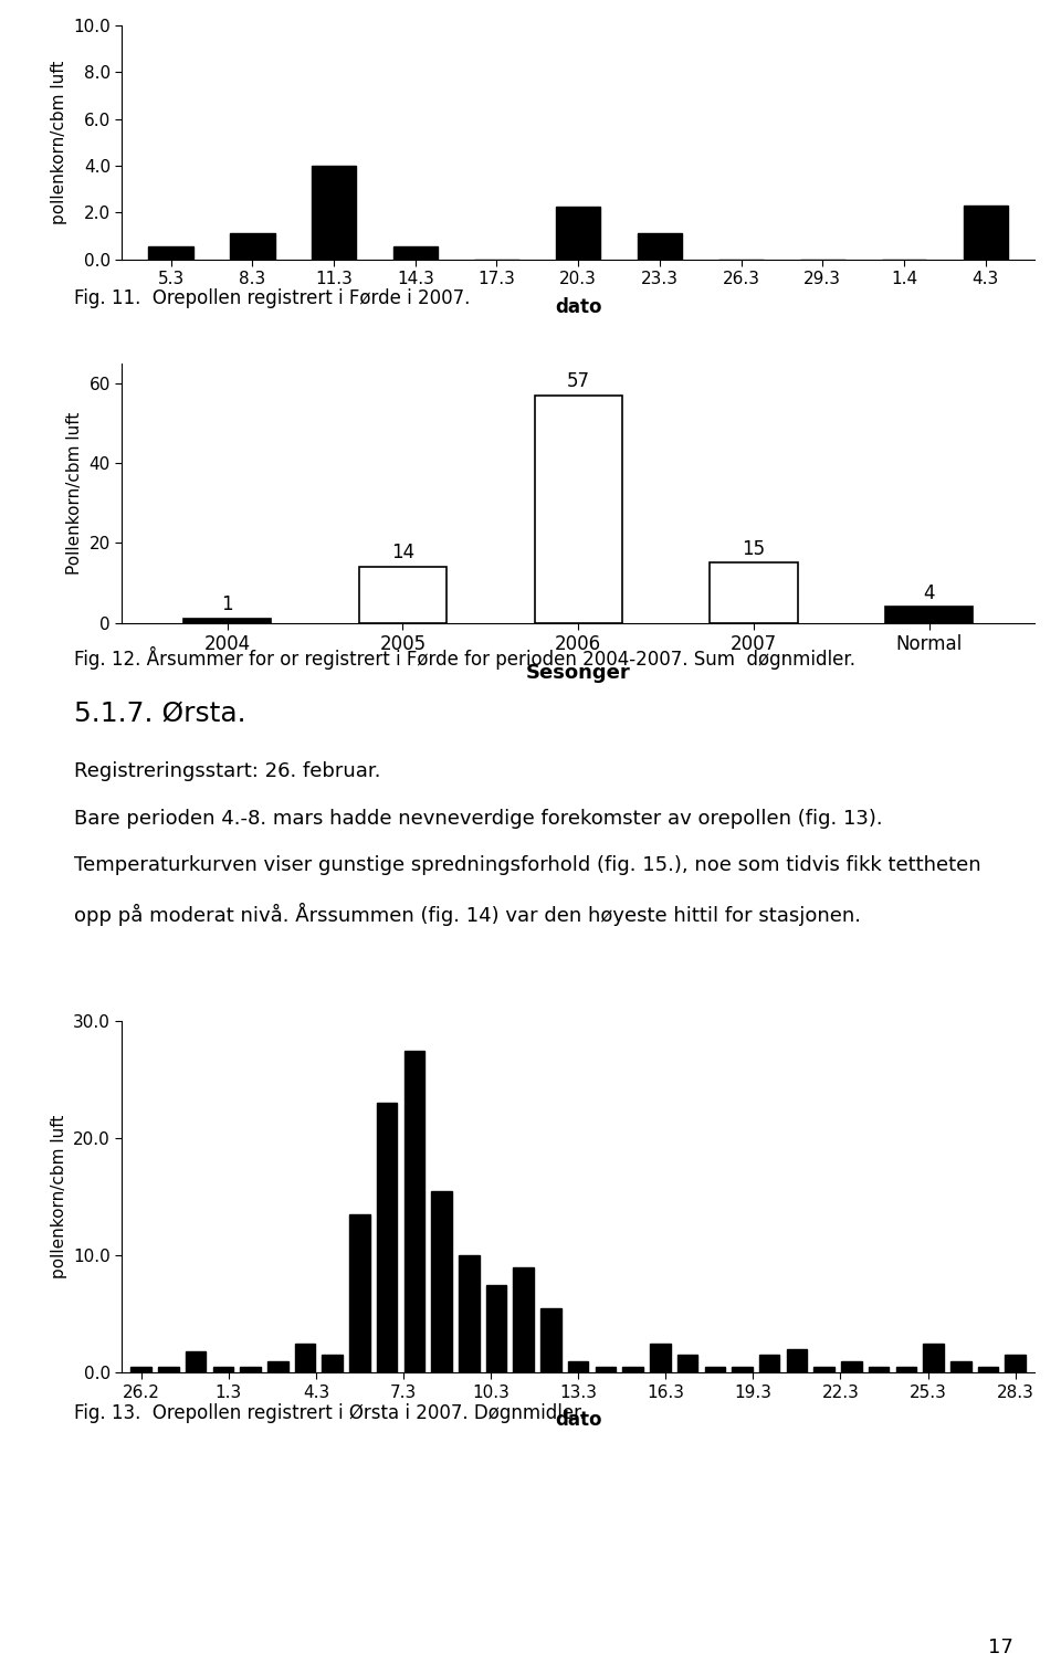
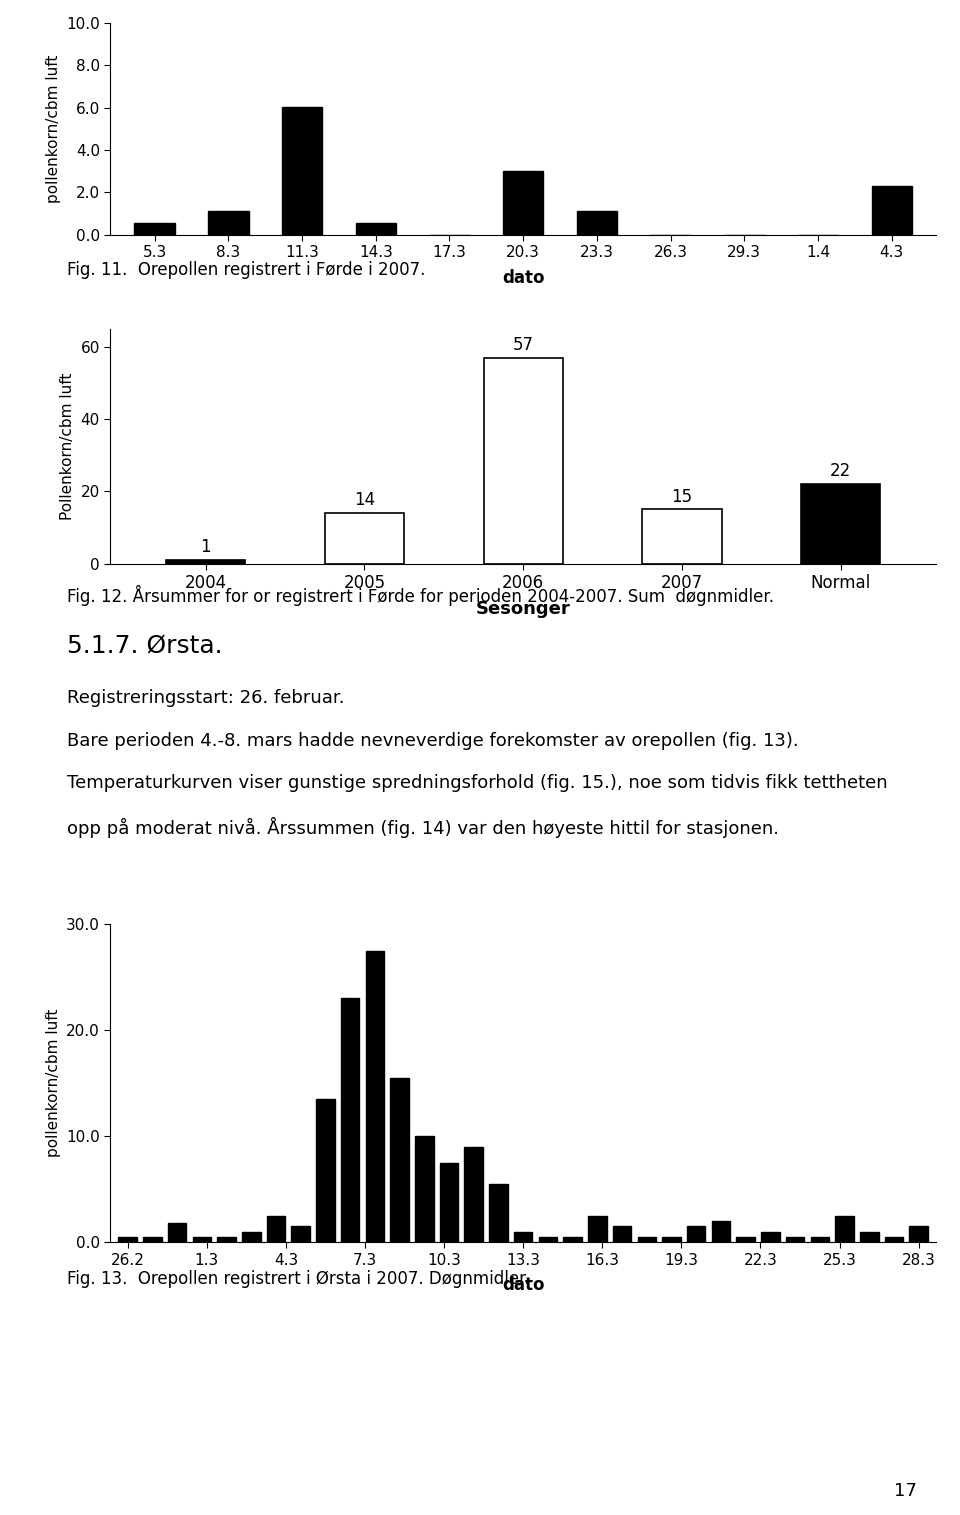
11.3: 4.00 -> 6.05
20.3: 2.25 -> 3.00
Normal: 4 -> 22
